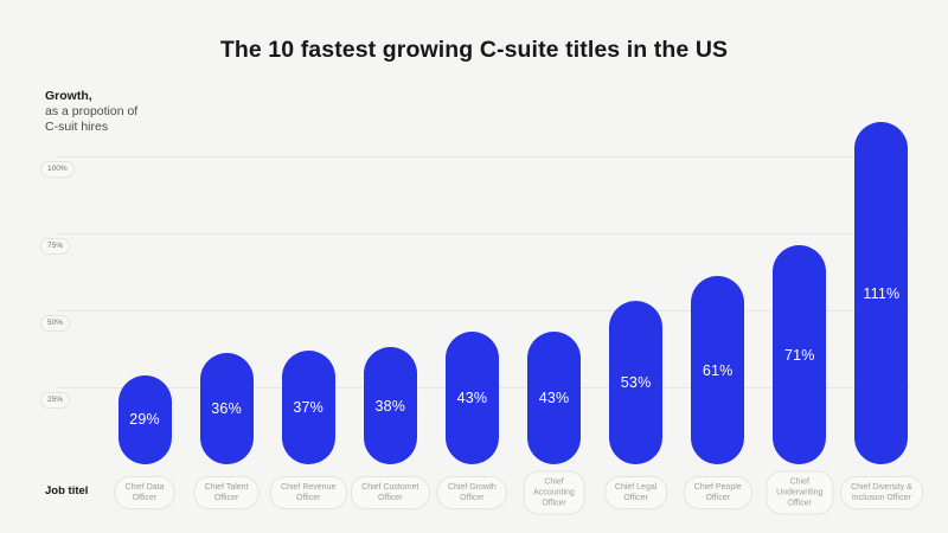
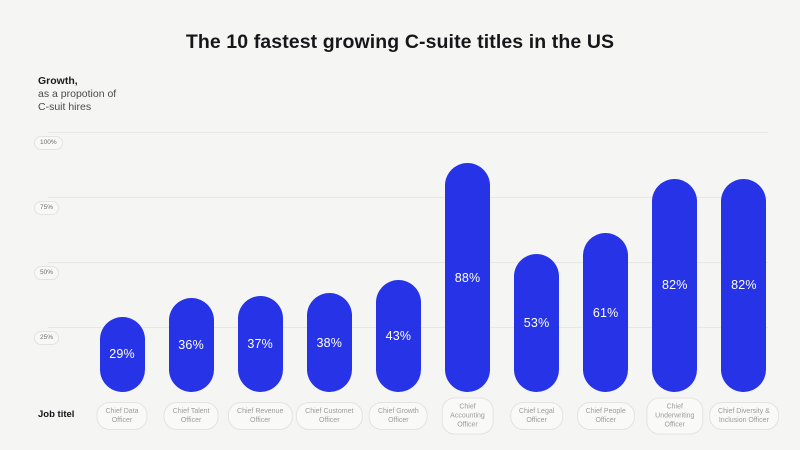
Chief Accounting Officer: 43% -> 88%
Chief Underwriting Officer: 71% -> 82%
Chief Diversity & Inclusion Officer: 111% -> 82%
